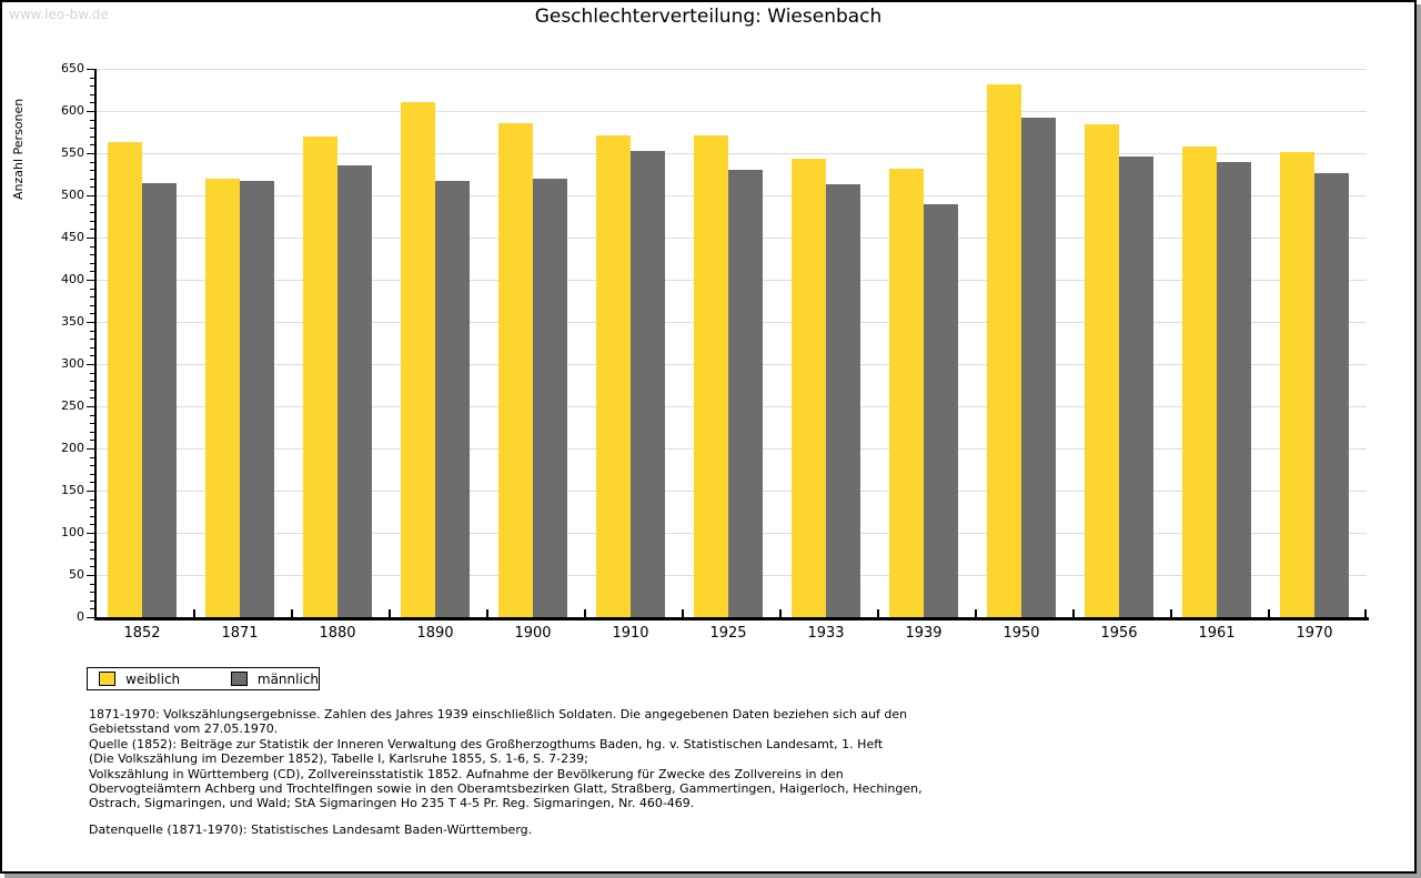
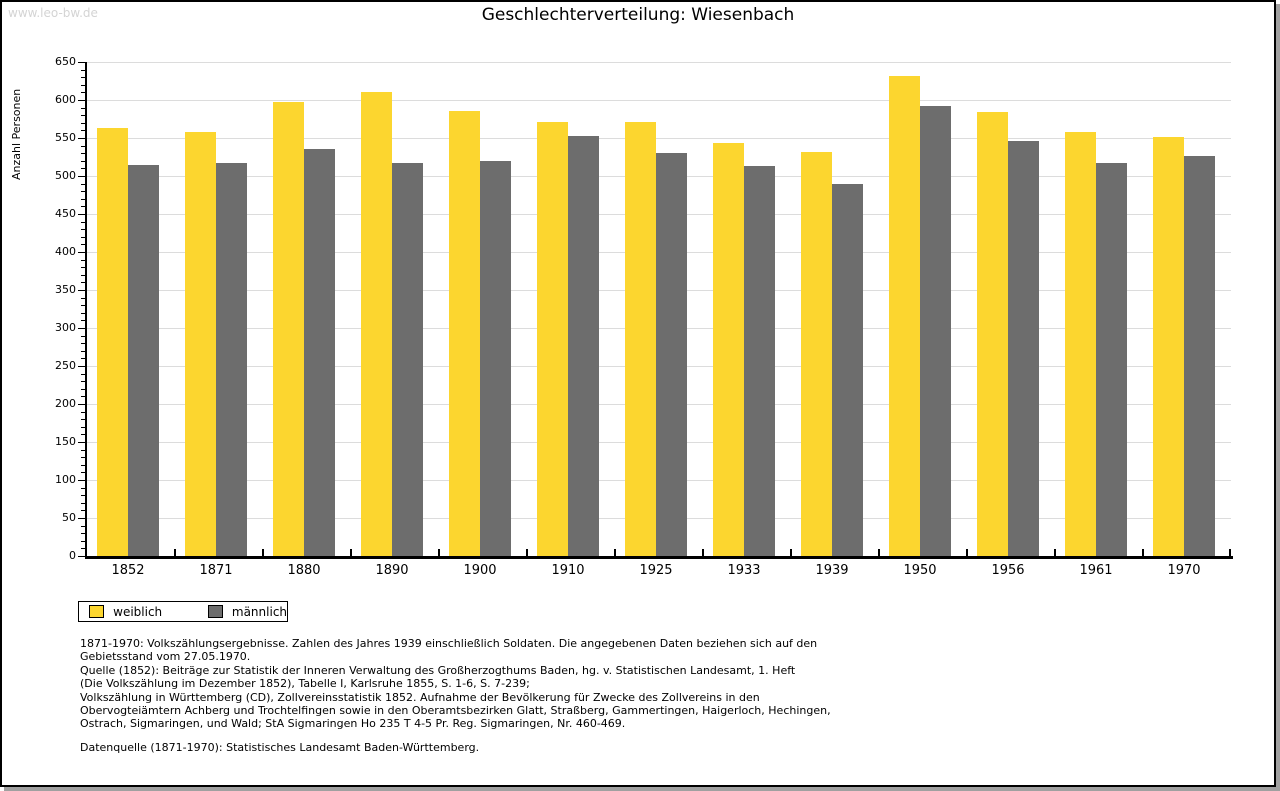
weiblich/1871: 520 -> 560
weiblich/1880: 570 -> 600
männlich/1961: 540 -> 520
